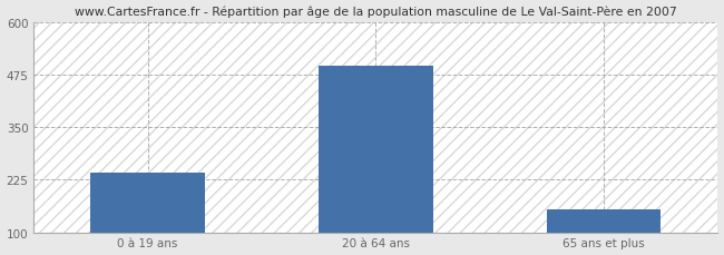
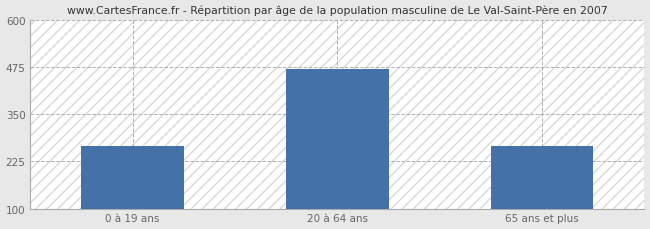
0 à 19 ans: 243 -> 265
20 à 64 ans: 497 -> 470
65 ans et plus: 155 -> 265
